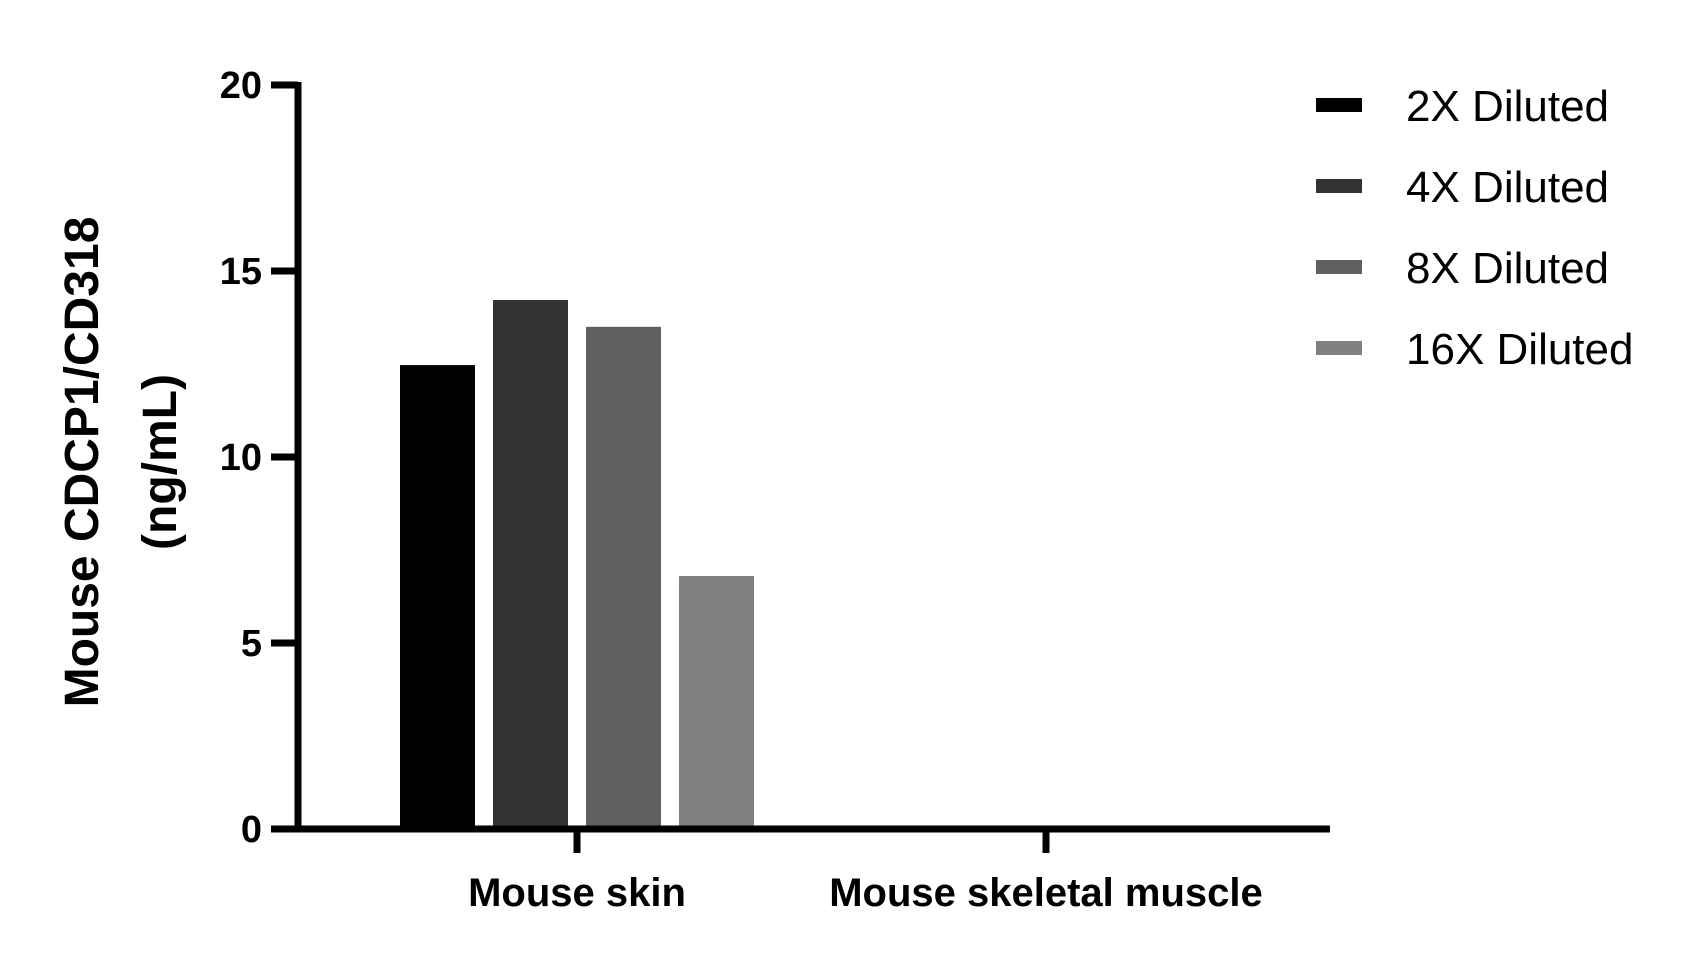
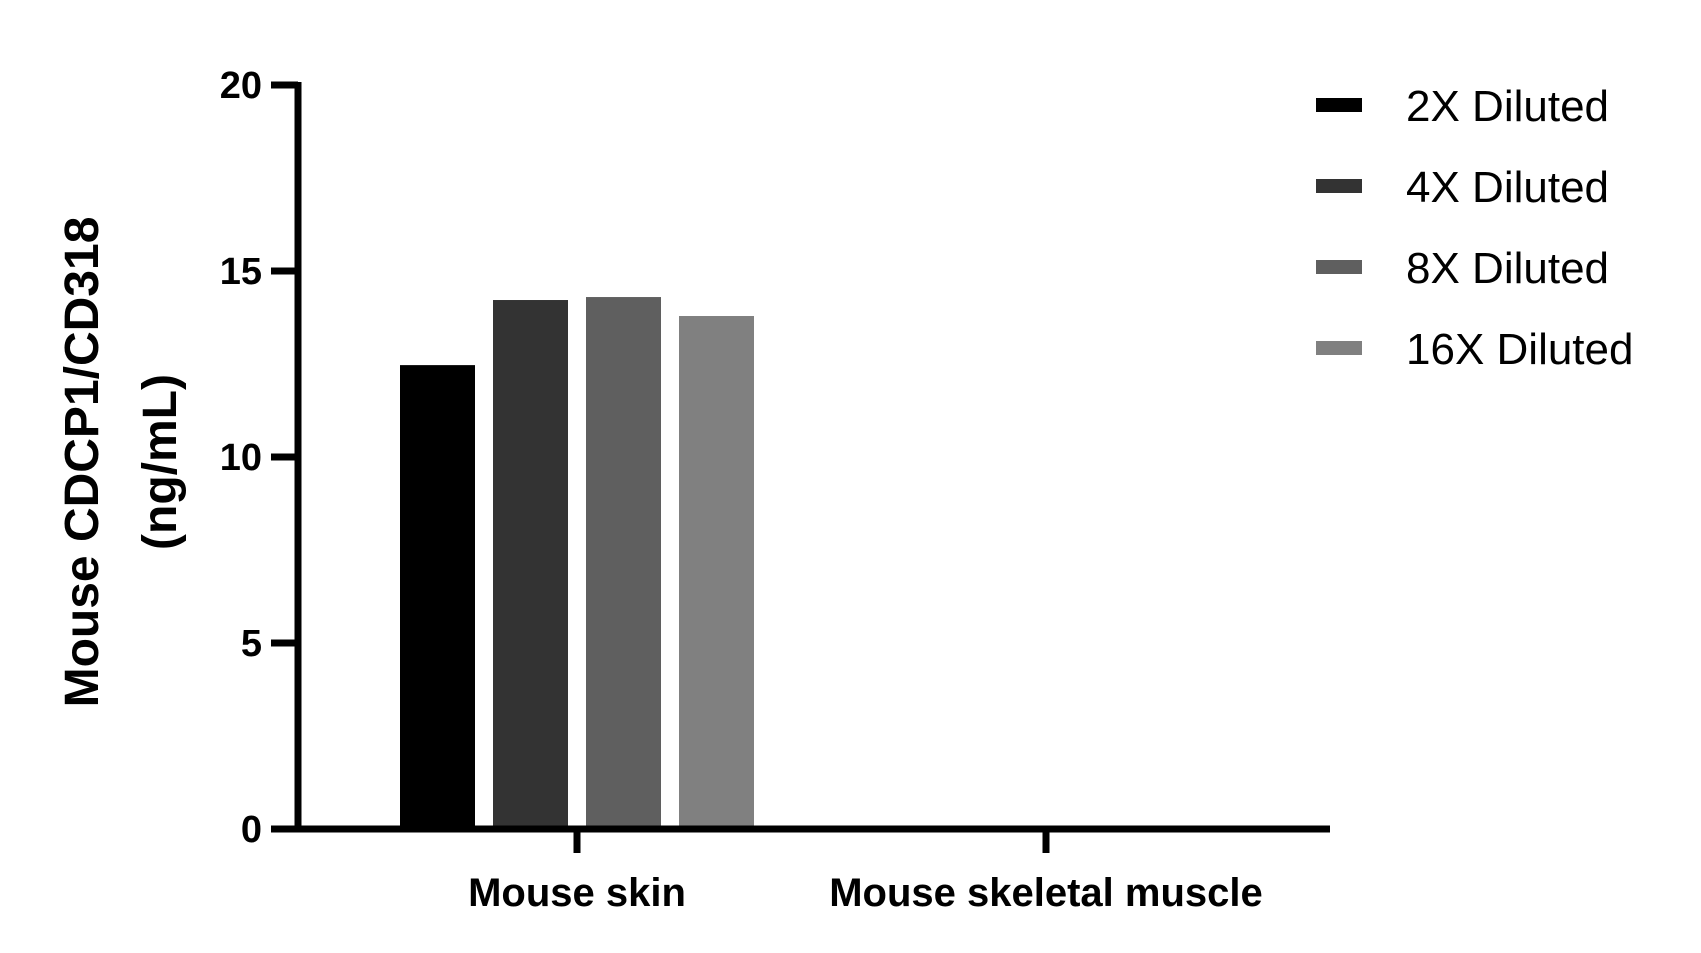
8X Diluted/Mouse skin: 13.5 -> 14.3
16X Diluted/Mouse skin: 6.8 -> 13.8
